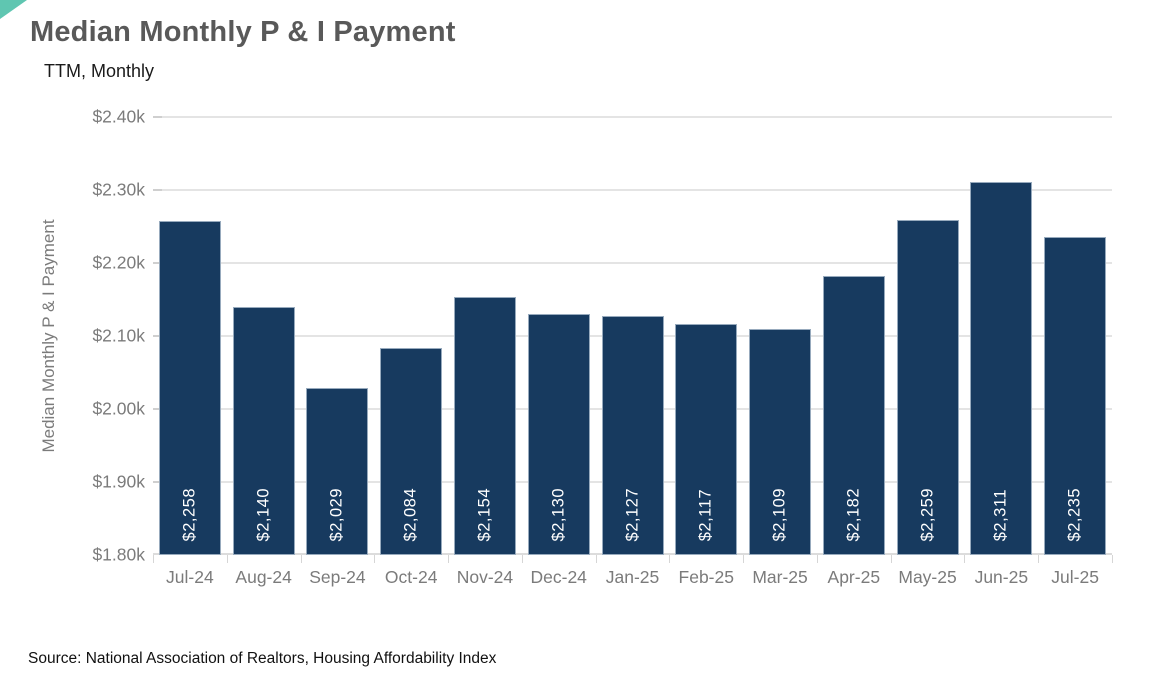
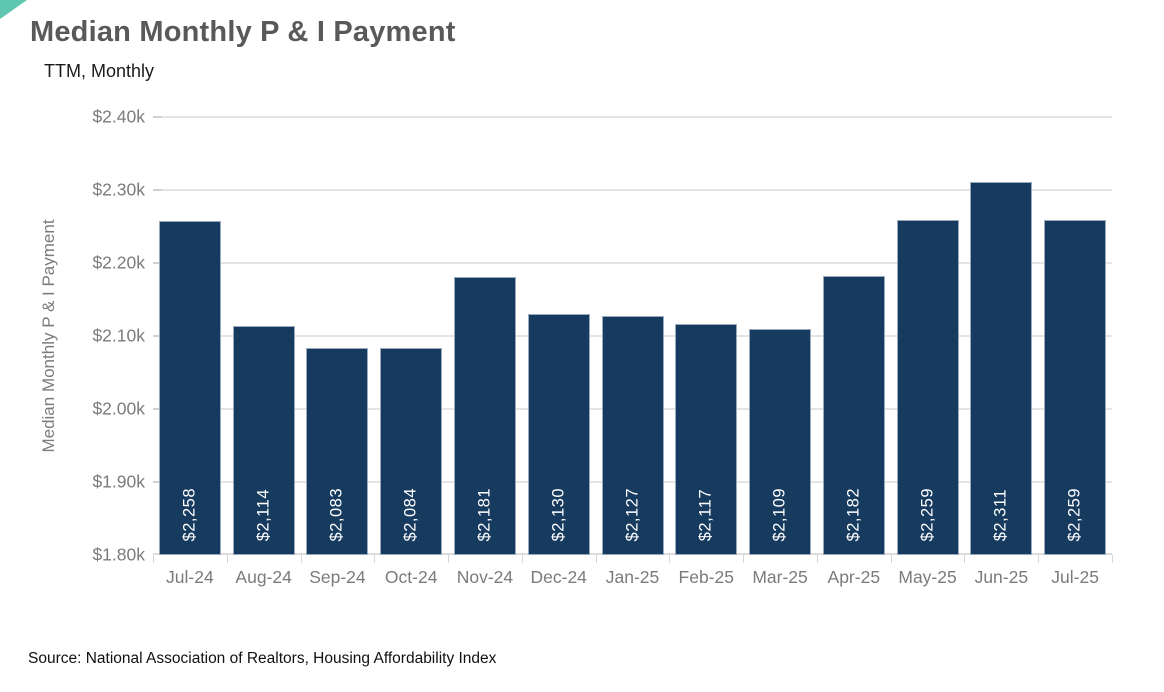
Aug-24: $2,140 -> $2,114
Sep-24: $2,029 -> $2,083
Nov-24: $2,154 -> $2,181
Jul-25: $2,235 -> $2,259
